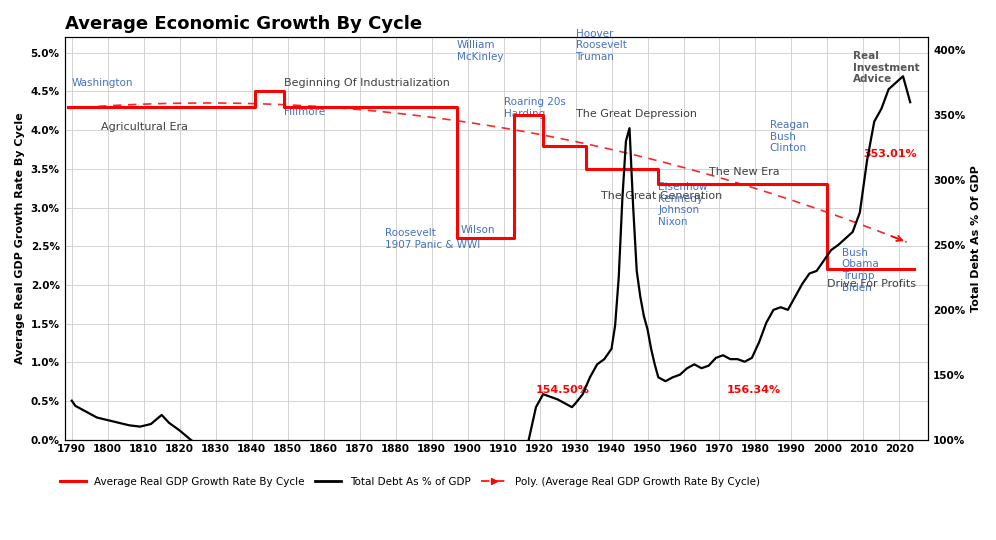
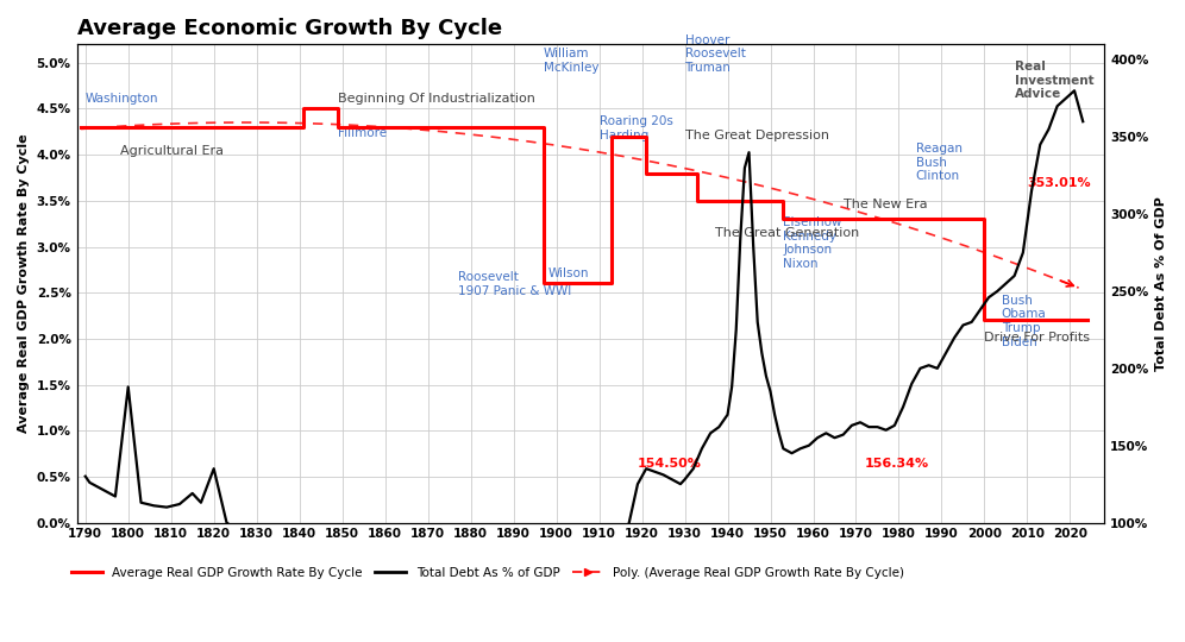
Total Debt As % of GDP/1800: 115% -> 188%
Total Debt As % of GDP/1820: 107% -> 135%
